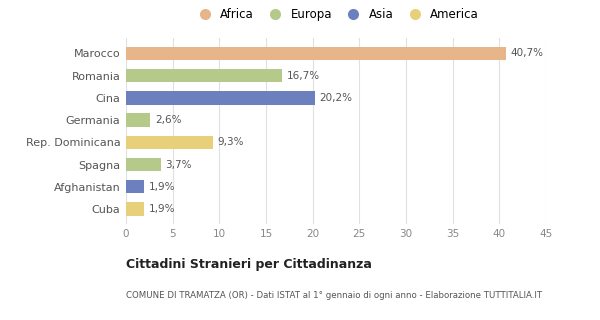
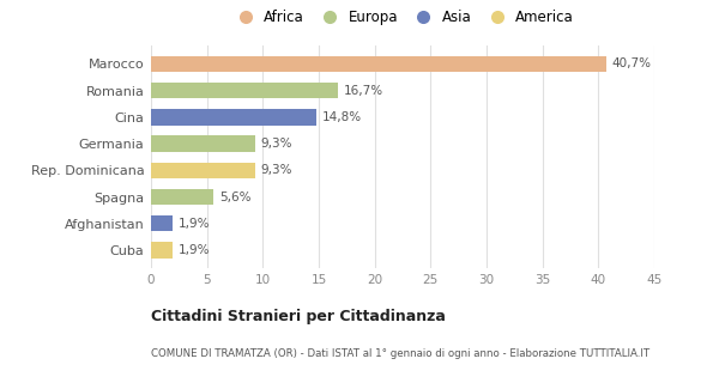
Cina: 20,2% -> 14,8%
Germania: 2,6% -> 9,3%
Spagna: 3,7% -> 5,6%
